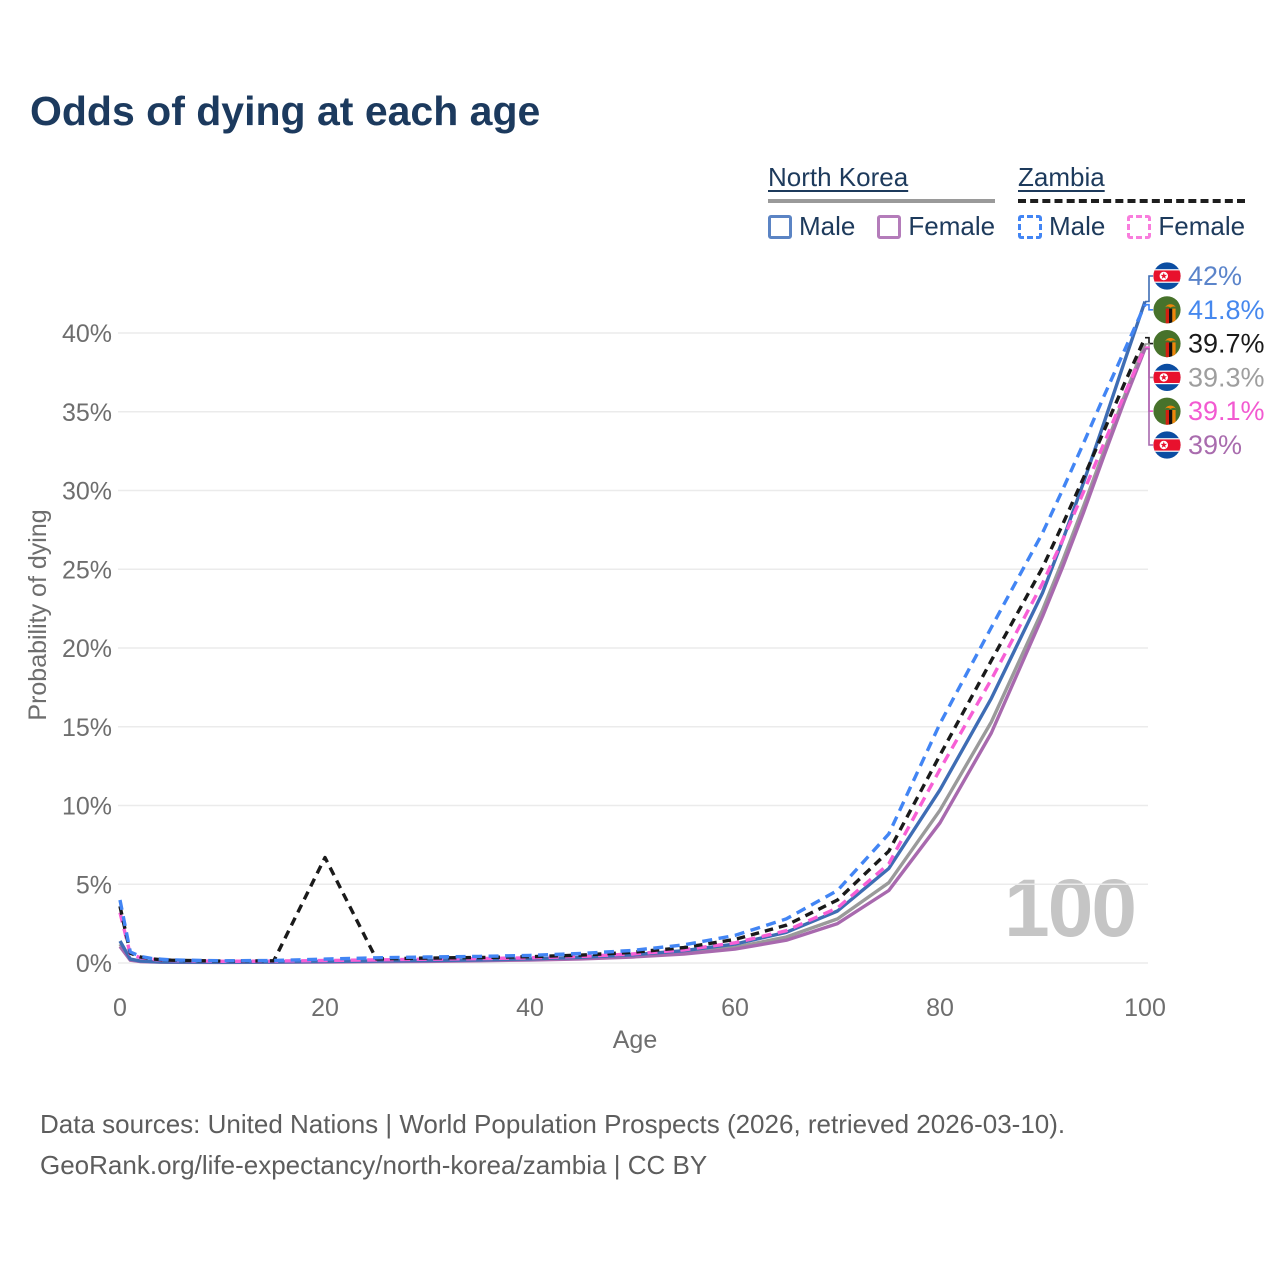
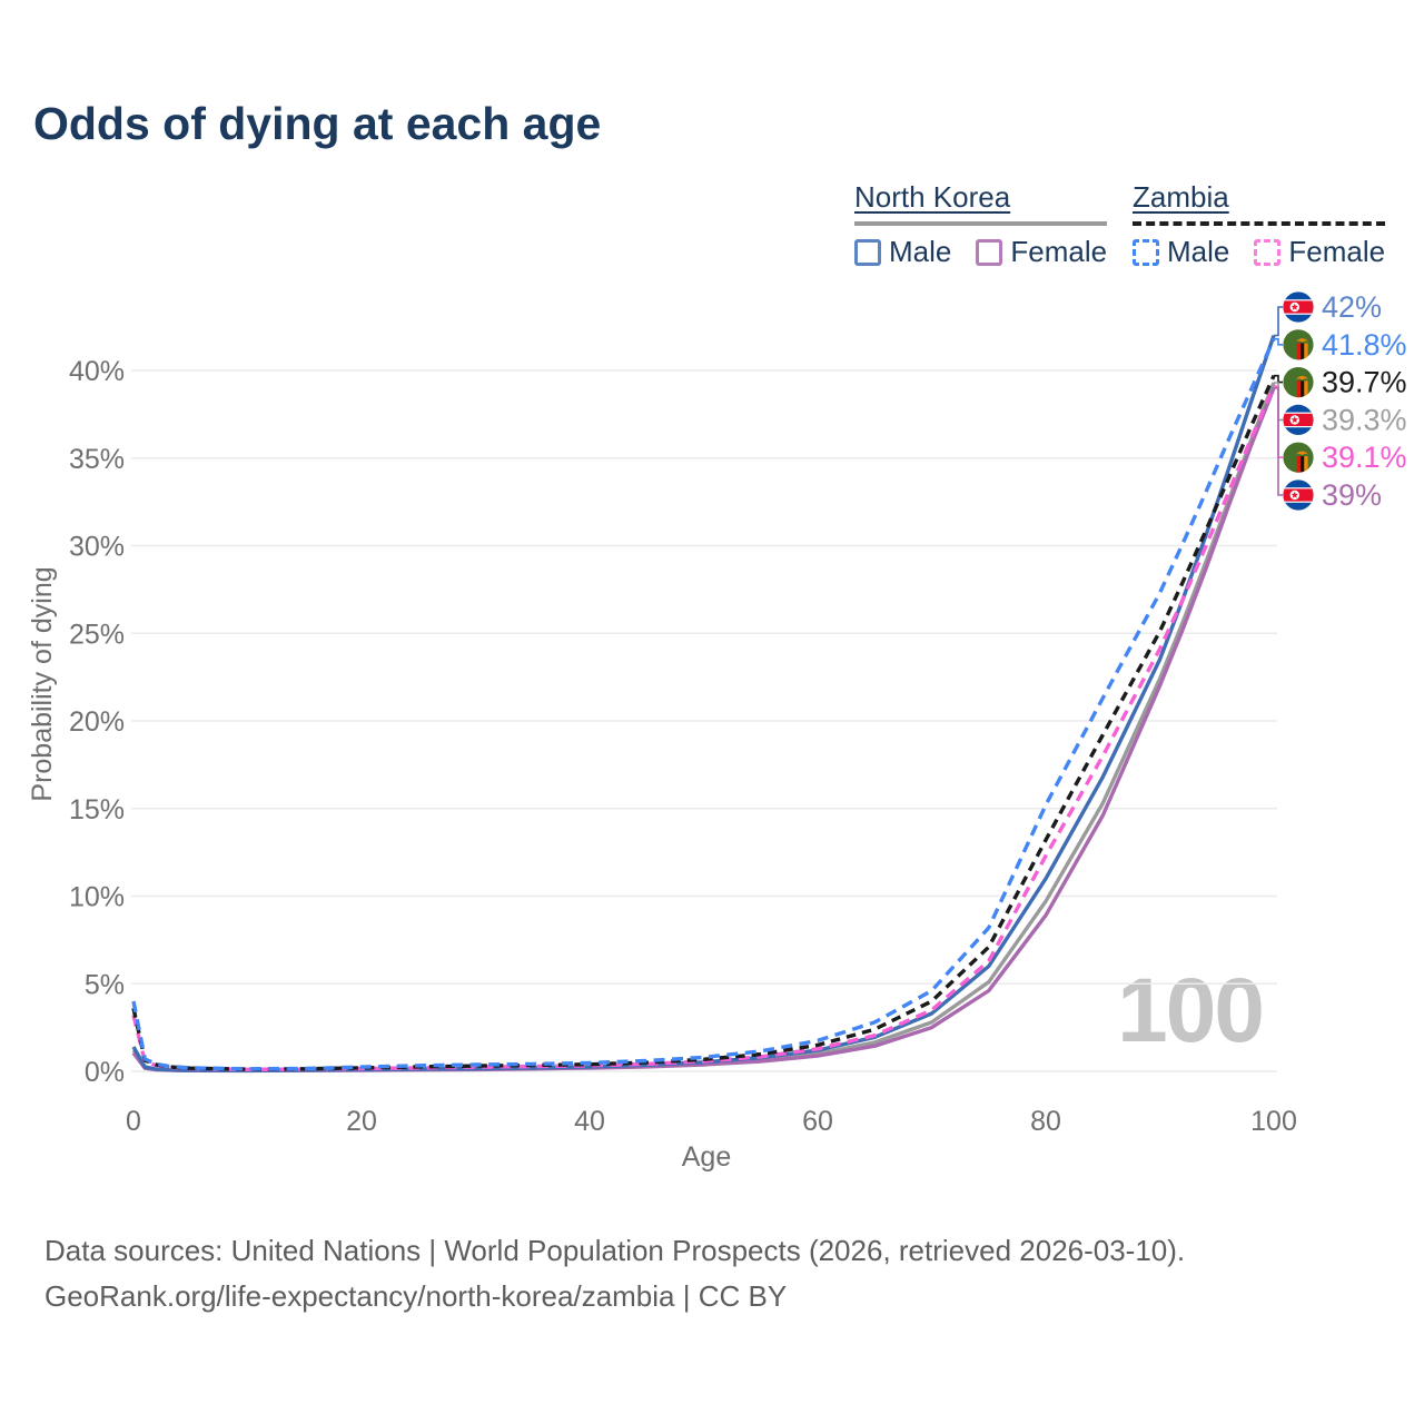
Zambia/20: 6.7% -> 0.2%
